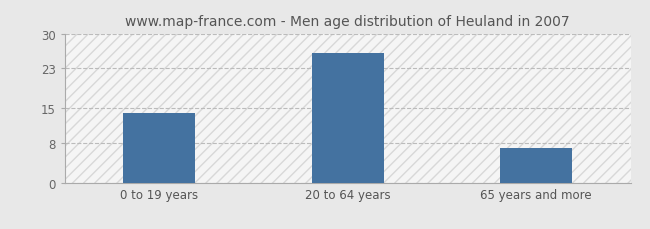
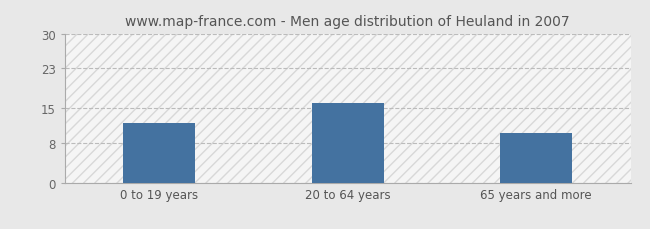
0 to 19 years: 14 -> 12
20 to 64 years: 26 -> 16
65 years and more: 7 -> 10
